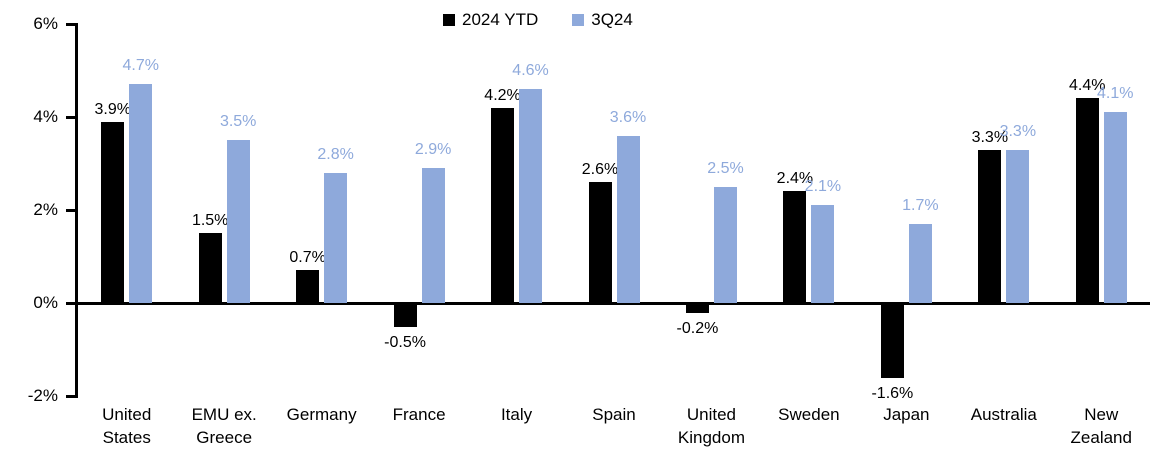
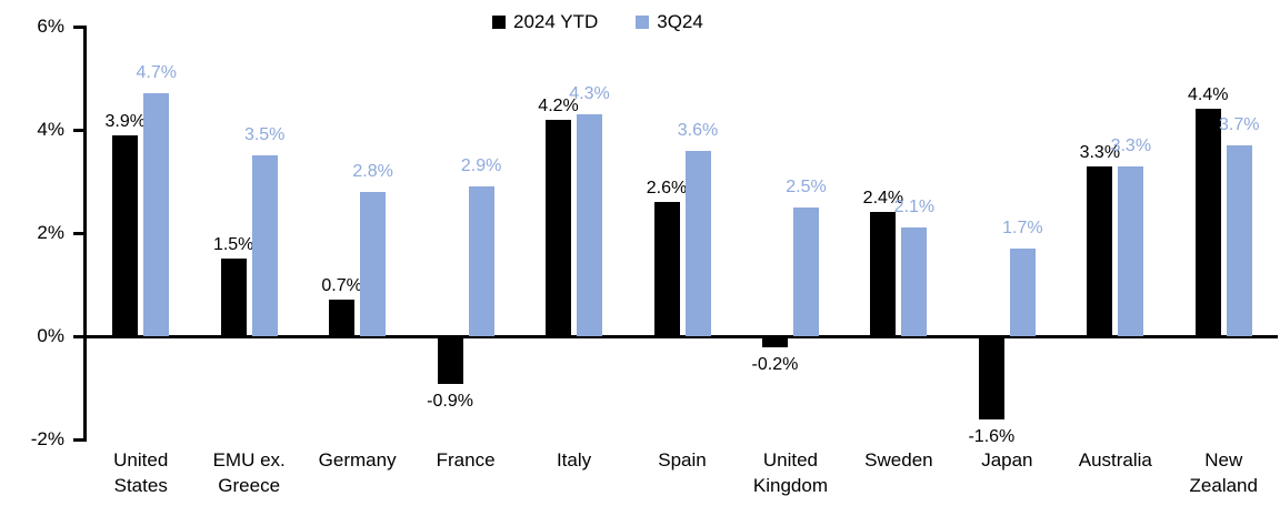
2024 YTD/France: -0.5% -> -0.9%
3Q24/Italy: 4.6% -> 4.3%
3Q24/New Zealand: 4.1% -> 3.7%
